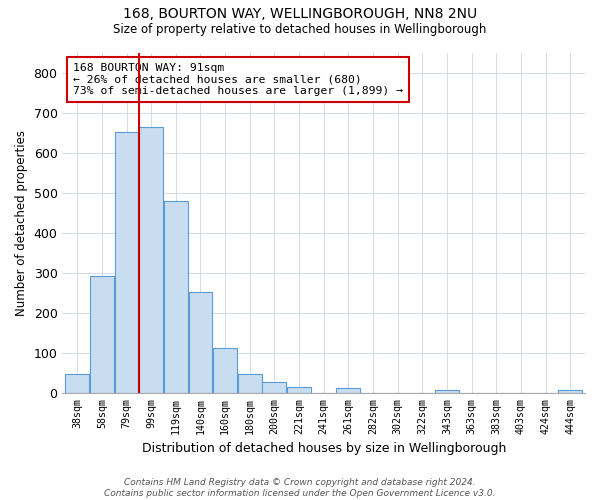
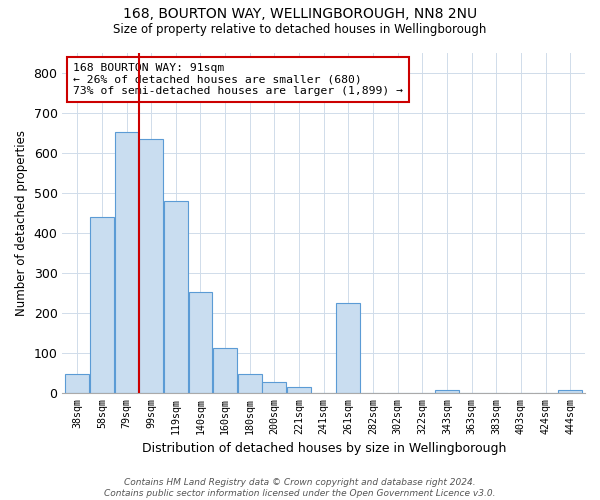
58sqm: 293 -> 440
99sqm: 665 -> 635
261sqm: 12 -> 225
